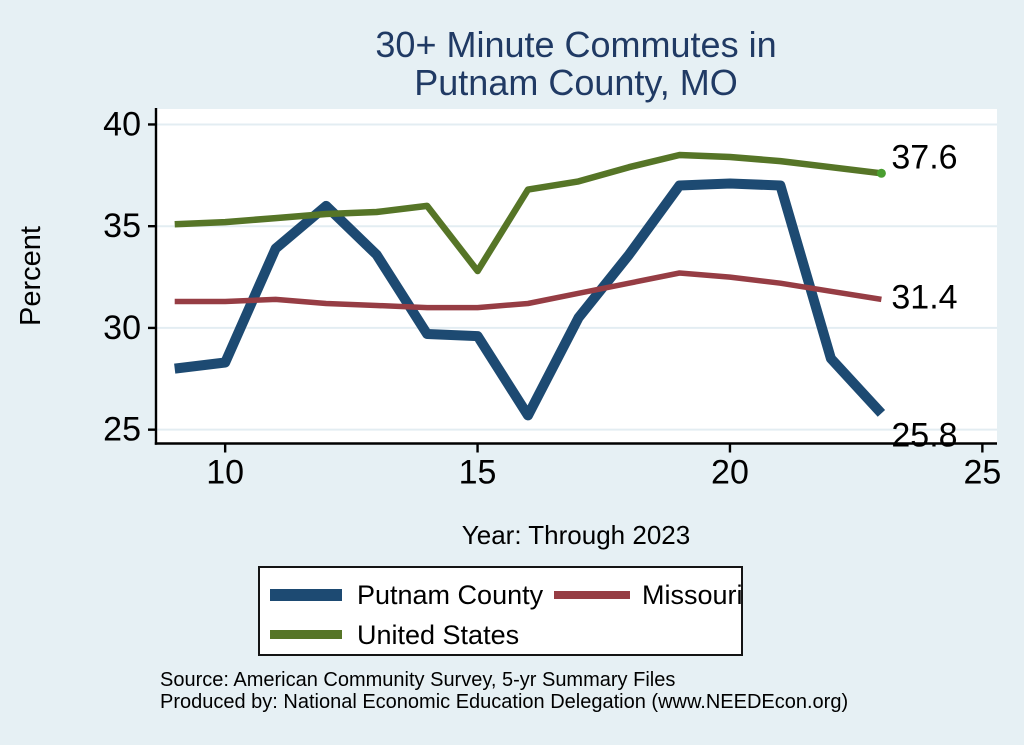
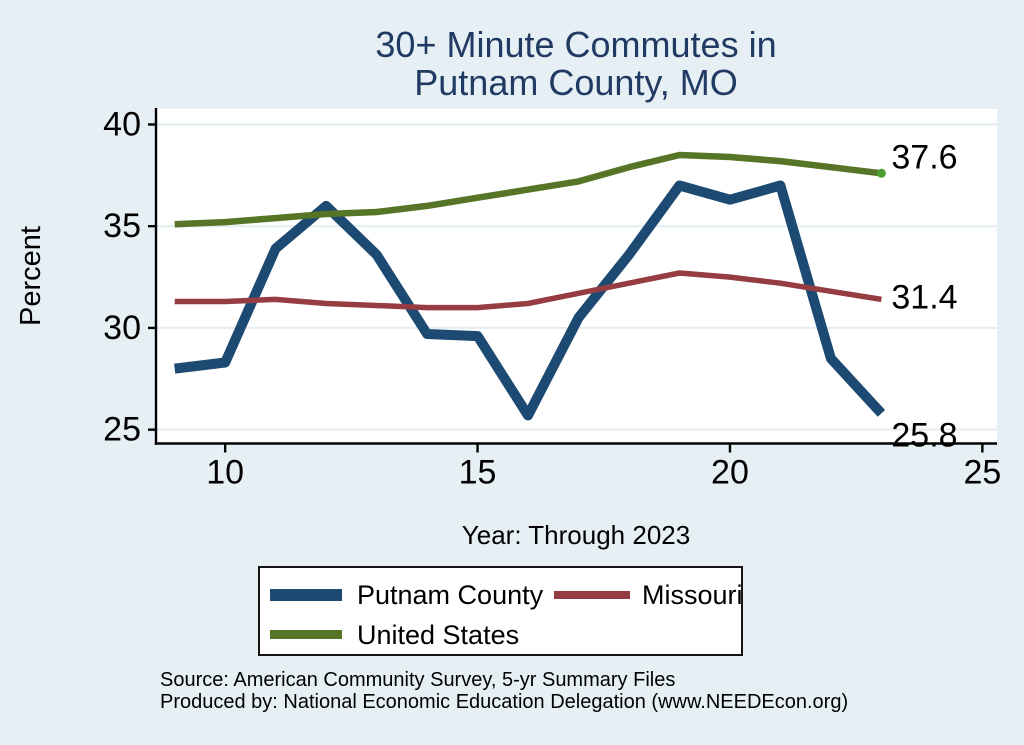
United States/15: 32.8 -> 36.4
Putnam County/20: 37.1 -> 36.3
